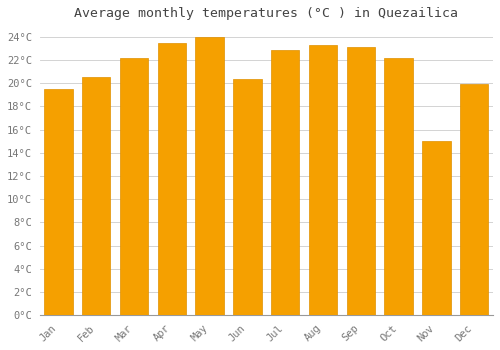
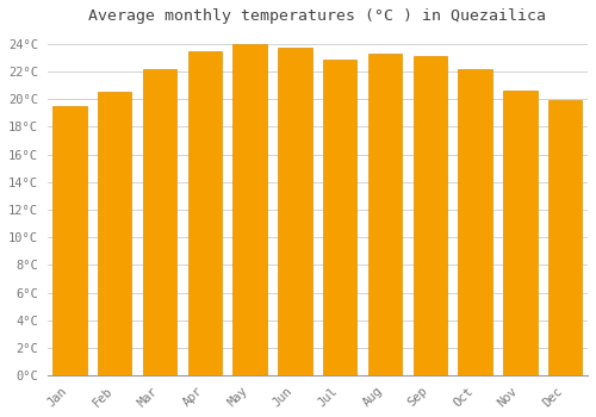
Jun: 20.4°C -> 23.7°C
Nov: 15.0°C -> 20.6°C
